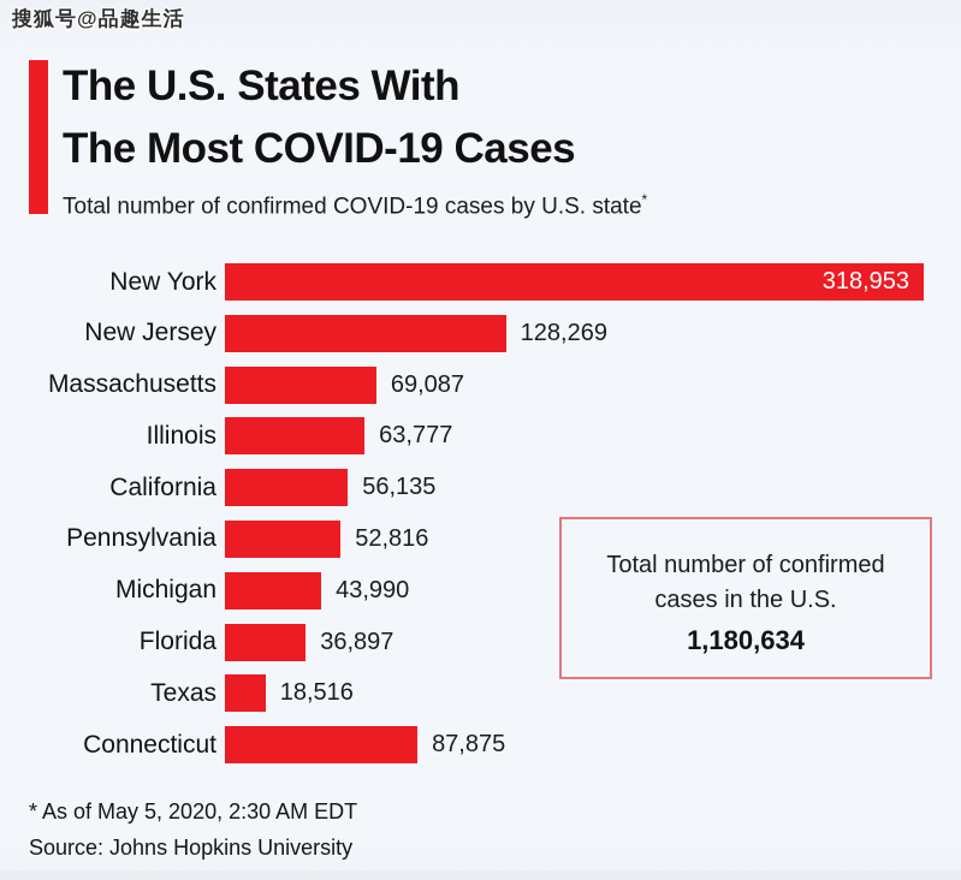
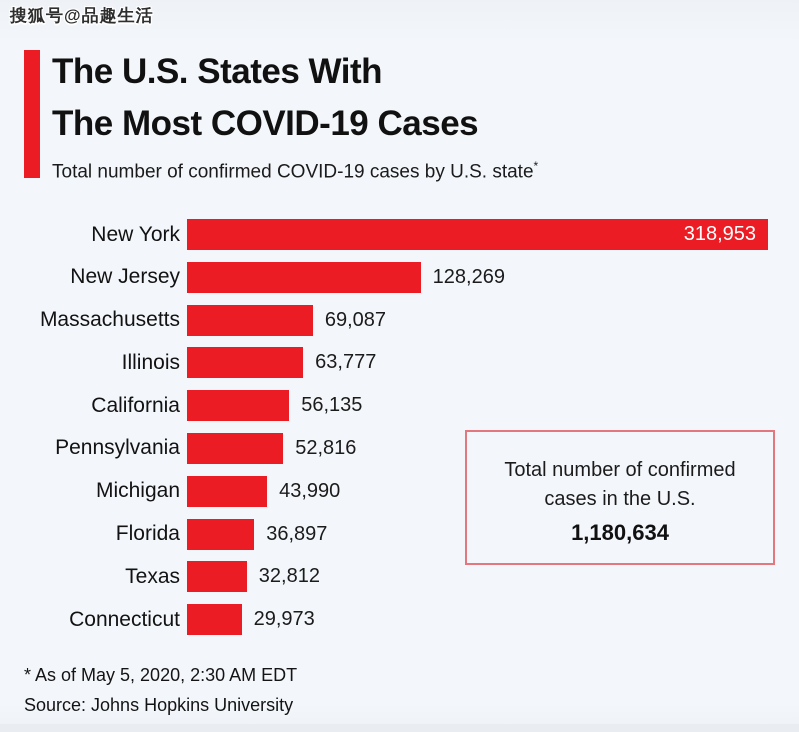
Texas: 18,516 -> 32,812
Connecticut: 87,875 -> 29,973
